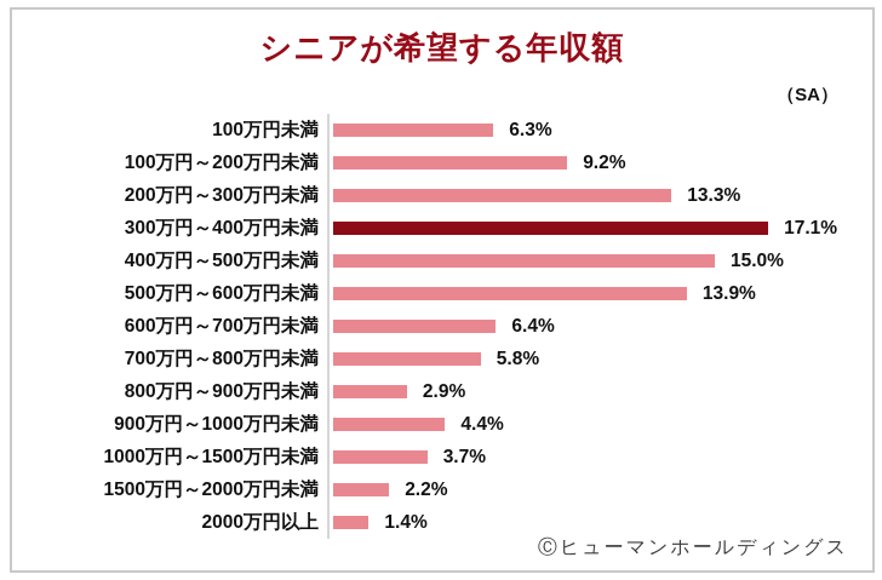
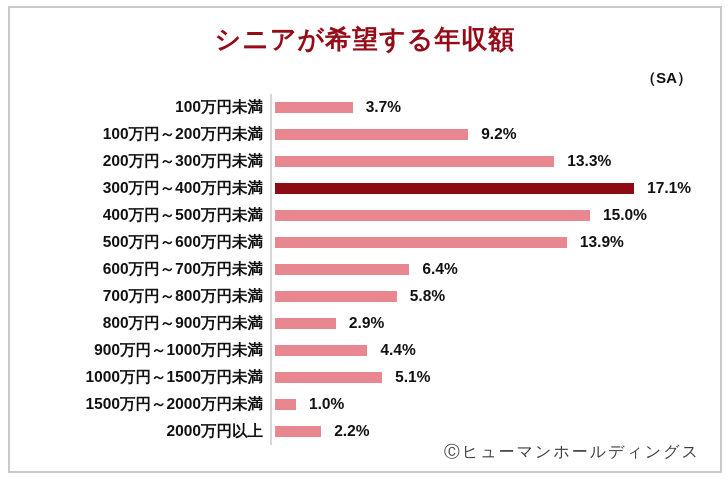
100万円未満: 6.3% -> 3.7%
1000万円～1500万円未満: 3.7% -> 5.1%
1500万円～2000万円未満: 2.2% -> 1.0%
2000万円以上: 1.4% -> 2.2%
